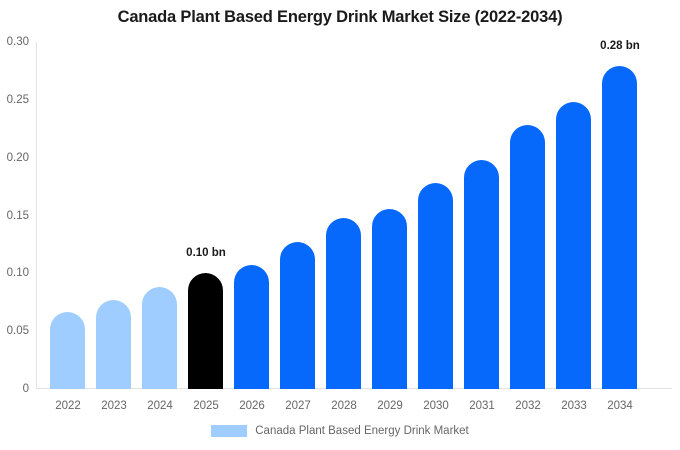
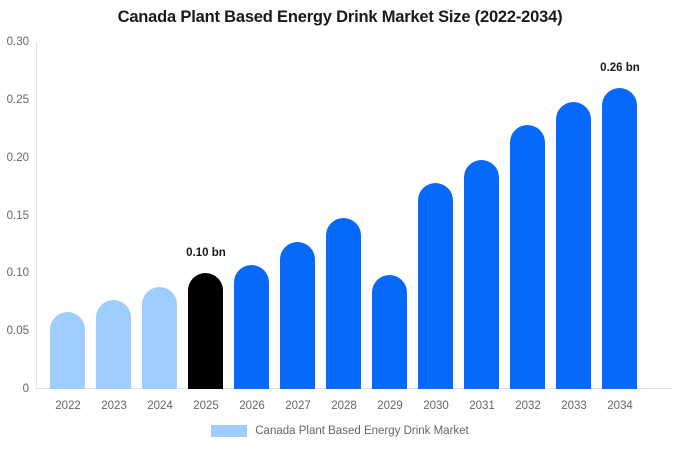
2029: 0.156 -> 0.099
2034: 0.28 -> 0.26
